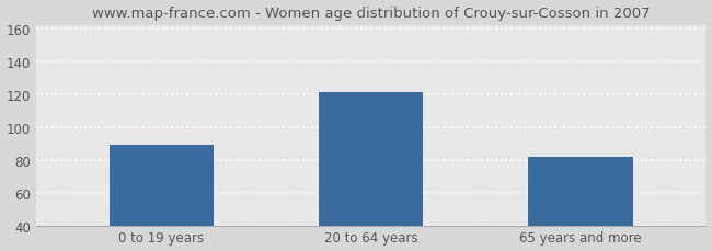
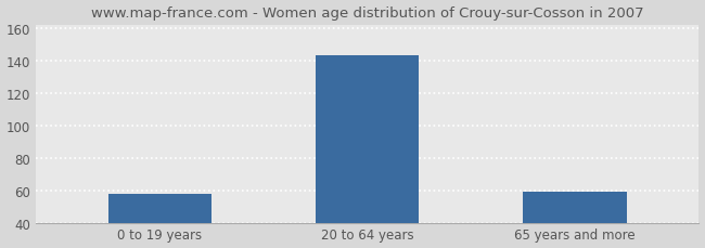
0 to 19 years: 89 -> 58
20 to 64 years: 121 -> 143
65 years and more: 82 -> 59
